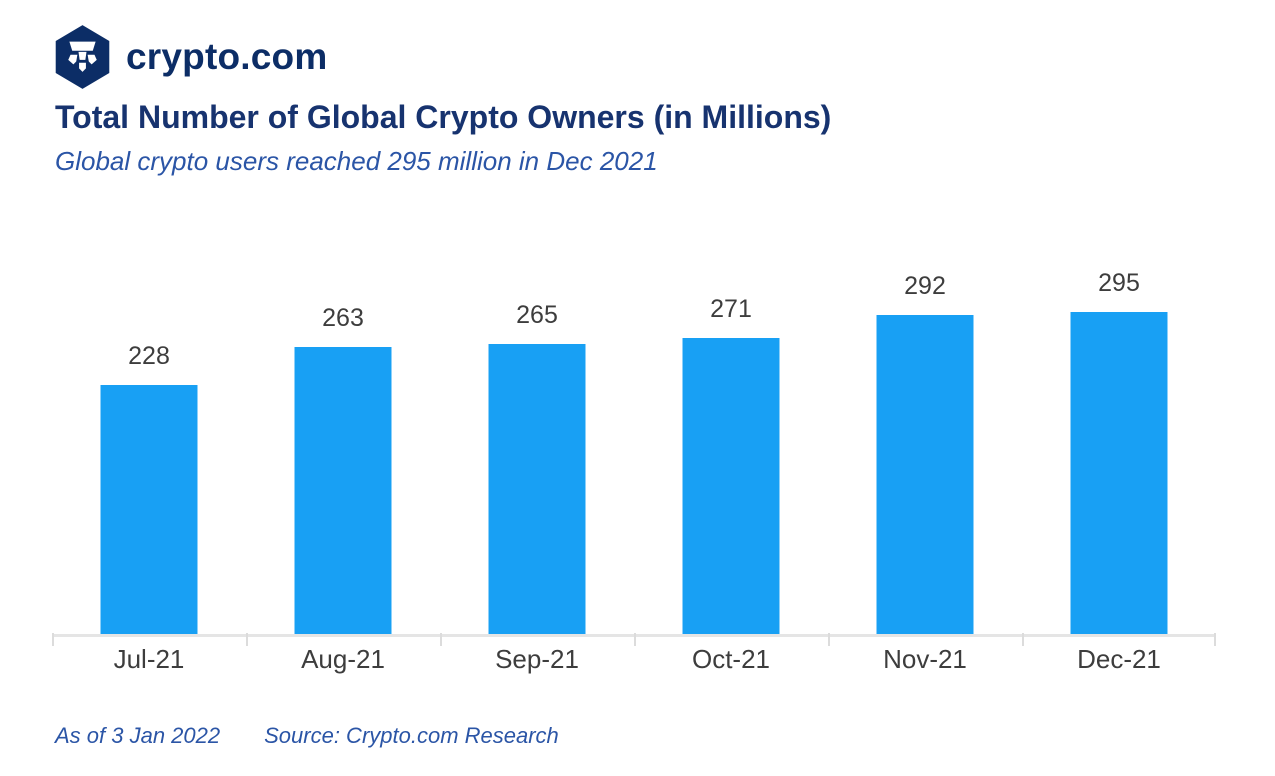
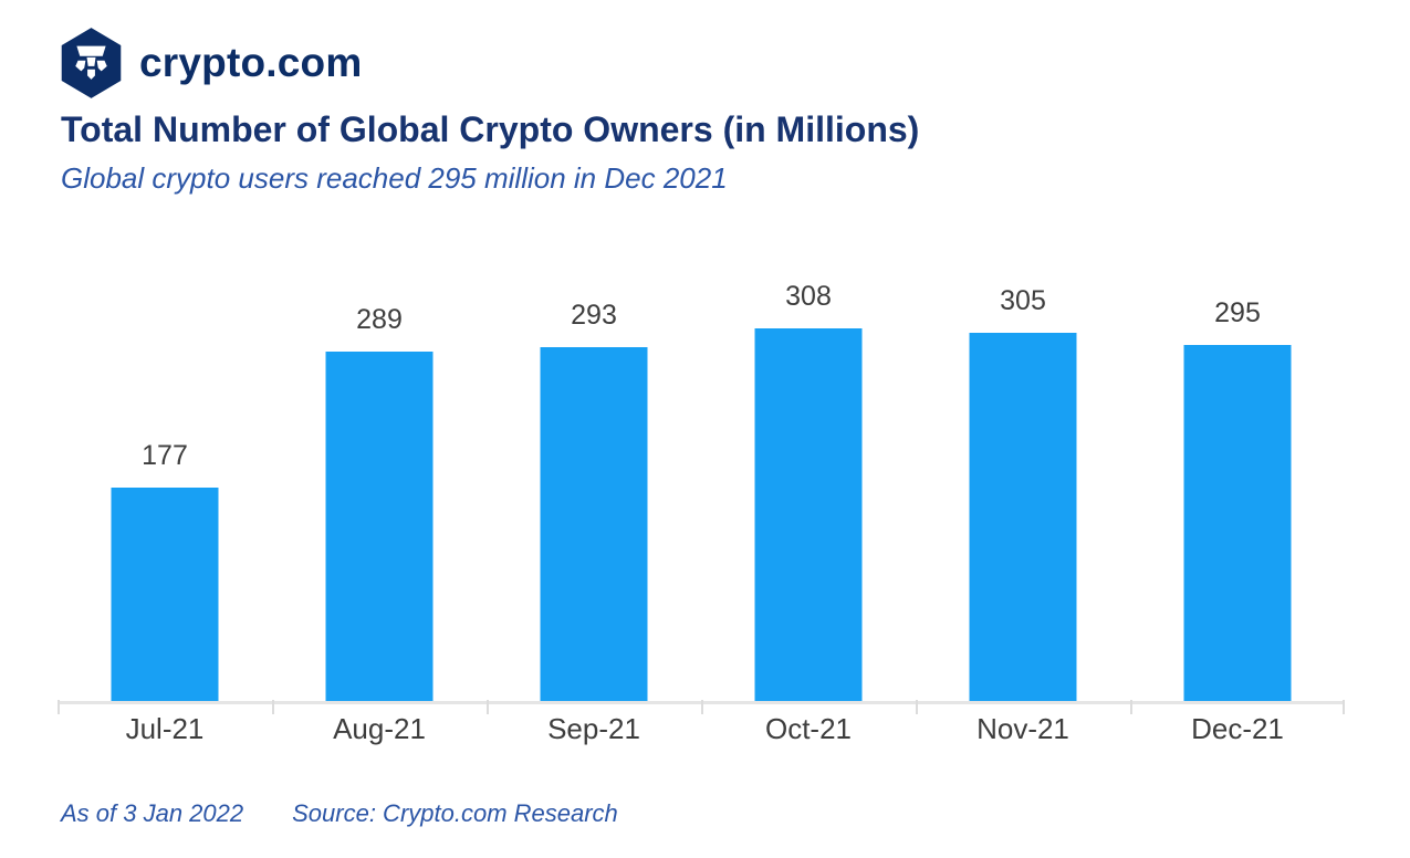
Jul-21: 228 -> 177
Aug-21: 263 -> 289
Sep-21: 265 -> 293
Oct-21: 271 -> 308
Nov-21: 292 -> 305
